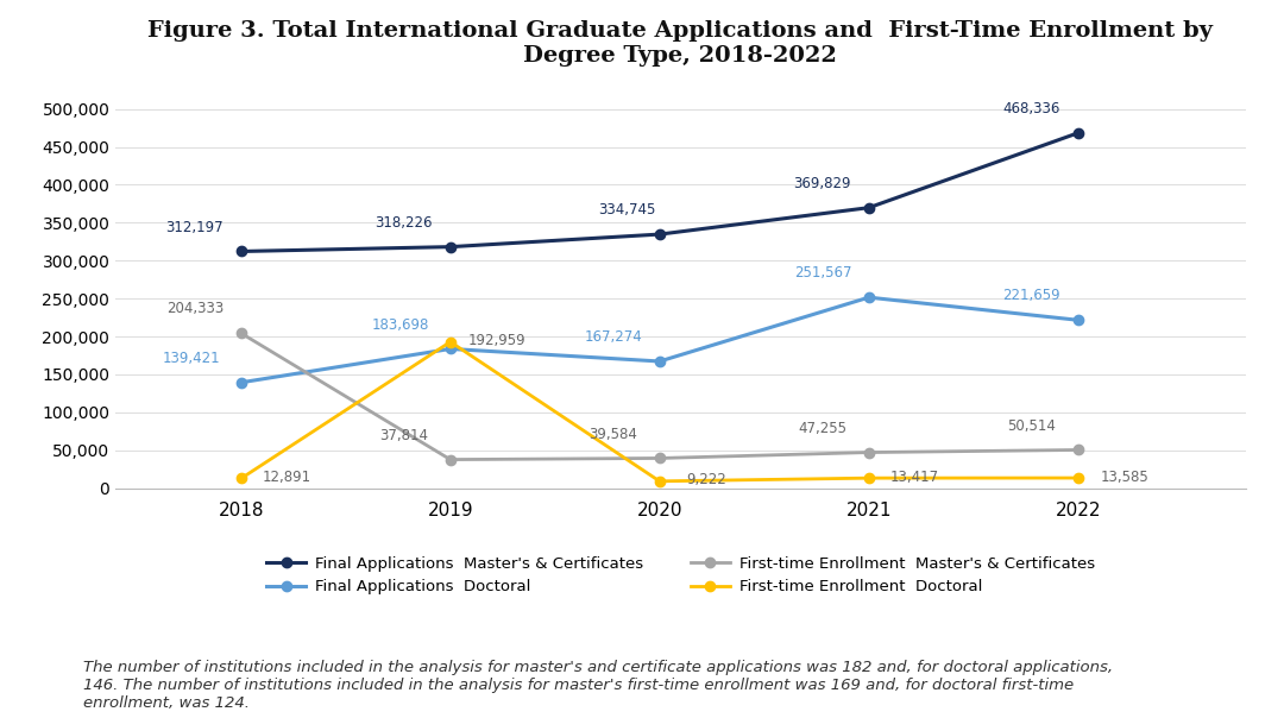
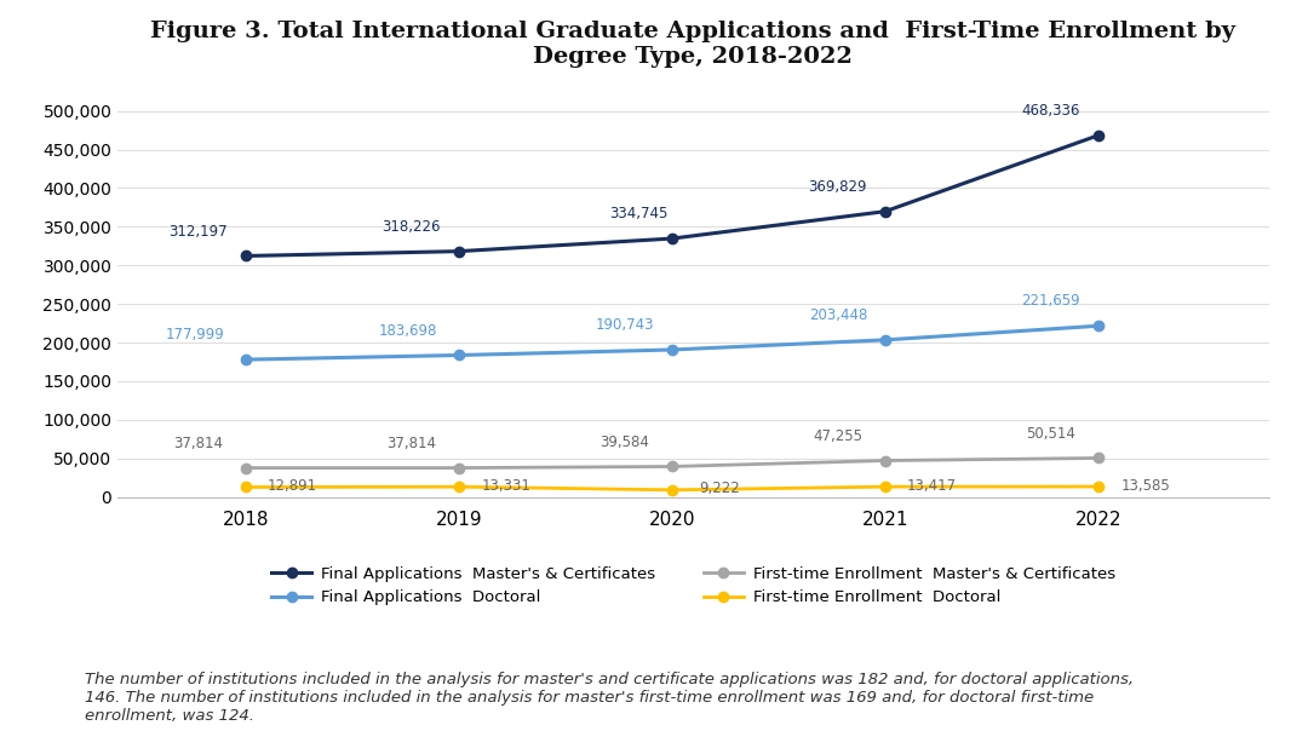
Final Applications Doctoral/2018: 139,421 -> 177,999
First-time Enrollment Master's & Certificates/2018: 204,333 -> 37,814
First-time Enrollment Doctoral/2019: 192,959 -> 13,331
Final Applications Doctoral/2020: 167,274 -> 190,743
Final Applications Doctoral/2021: 251,567 -> 203,448
